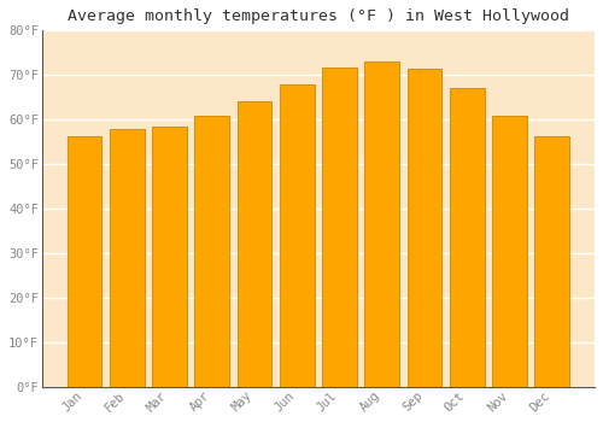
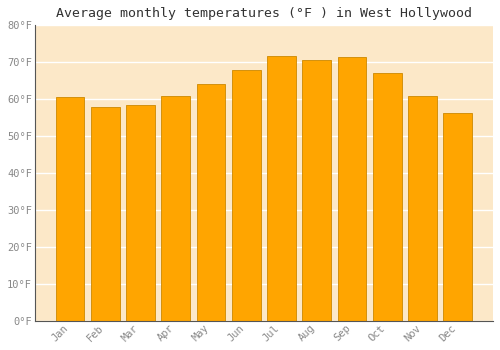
Jan: 56.3°F -> 60.5°F
Aug: 73.0°F -> 70.5°F
